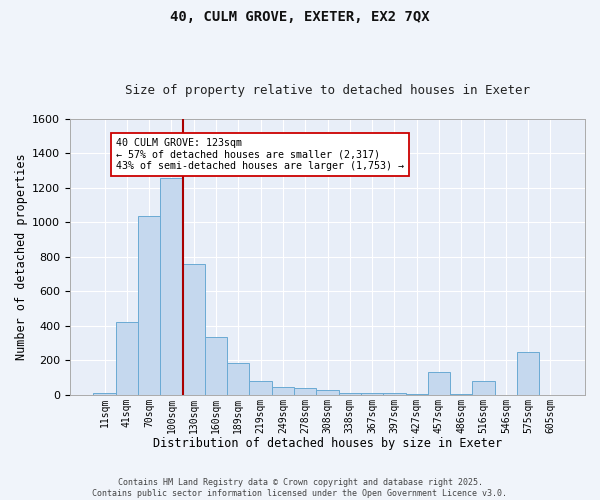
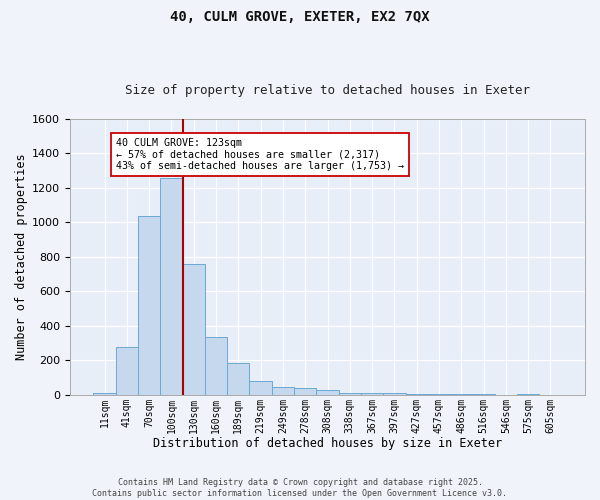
41sqm: 420 -> 280
457sqm: 130 -> 0
516sqm: 80 -> 0
575sqm: 250 -> 0
